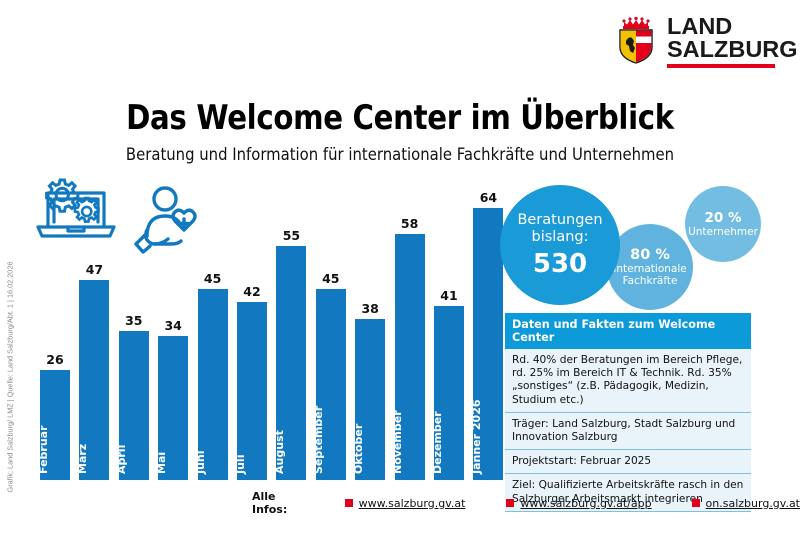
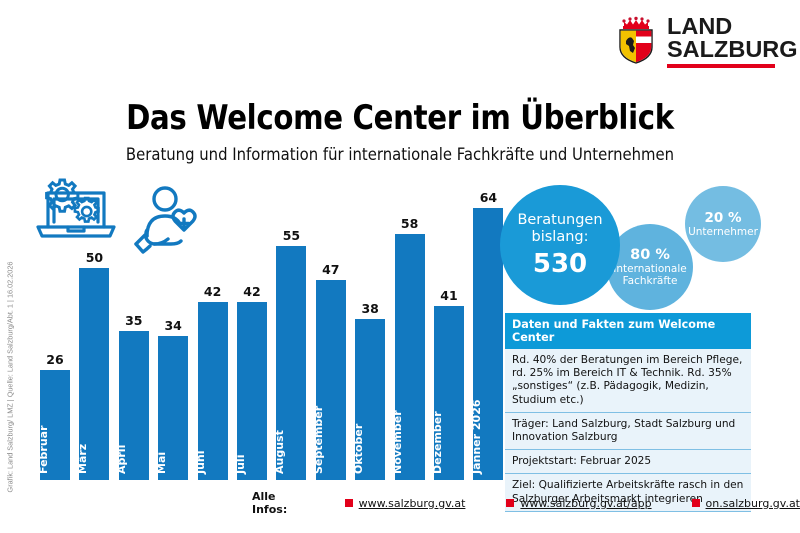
März: 47 -> 50
Juni: 45 -> 42
September: 45 -> 47
